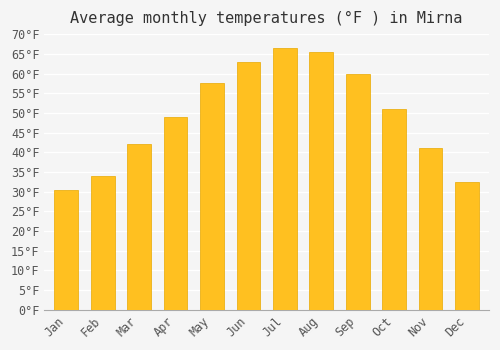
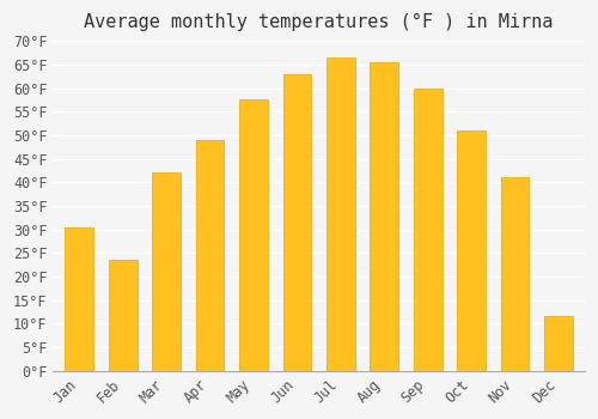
Feb: 34.0°F -> 23.5°F
Dec: 32.5°F -> 11.5°F
